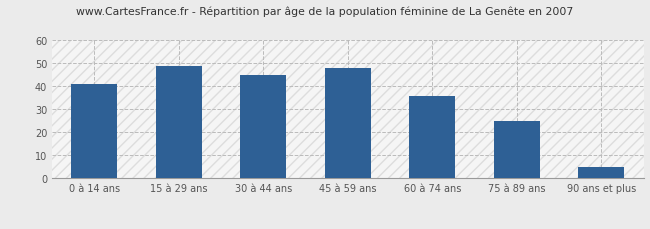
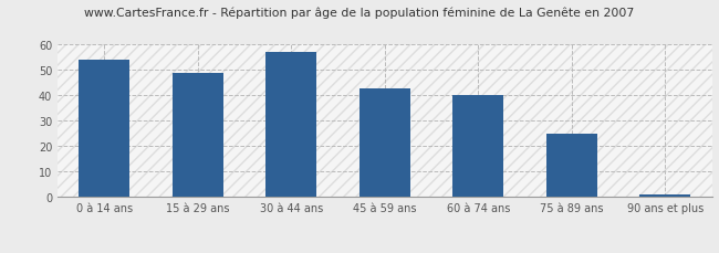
0 à 14 ans: 41 -> 54
30 à 44 ans: 45 -> 57
45 à 59 ans: 48 -> 43
60 à 74 ans: 36 -> 40
90 ans et plus: 5 -> 1
